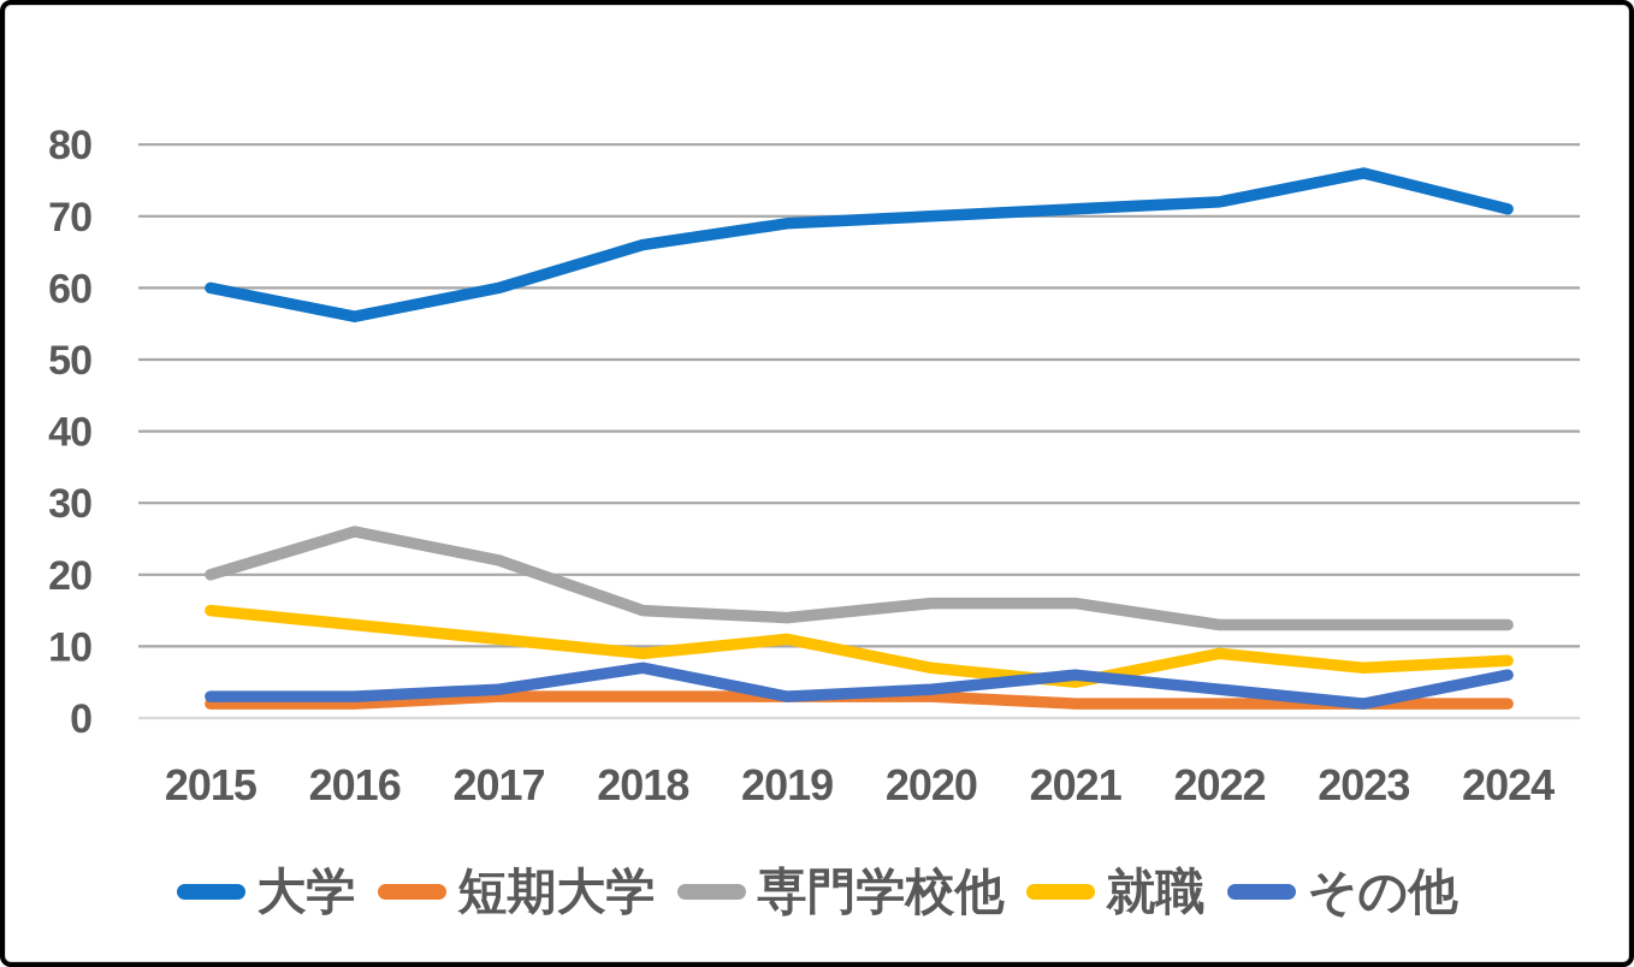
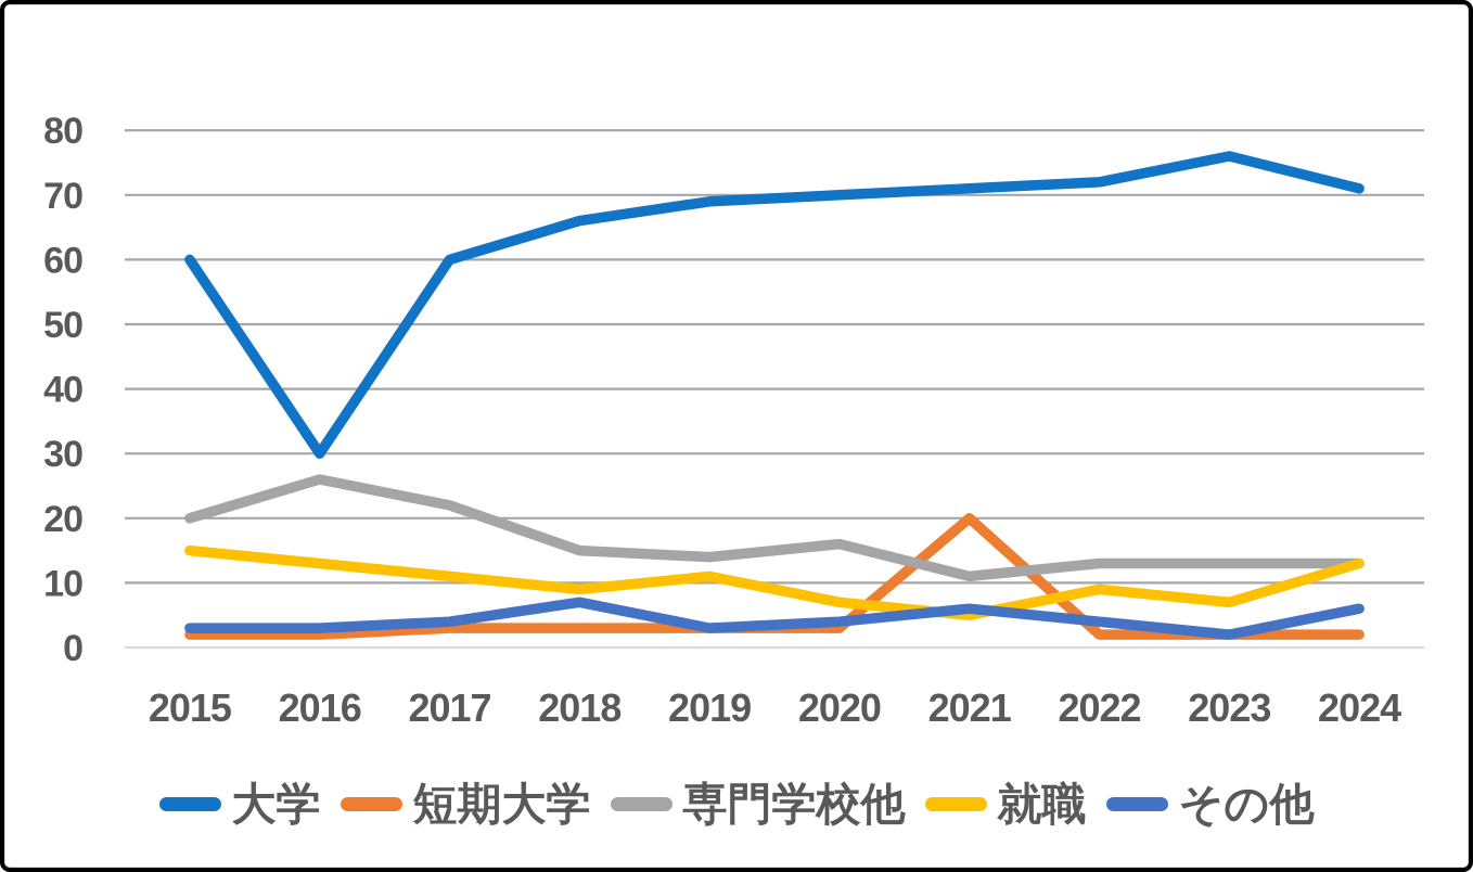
大学/2016: 56 -> 30
短期大学/2021: 2 -> 20
専門学校他/2021: 16 -> 11
就職/2024: 8 -> 13
